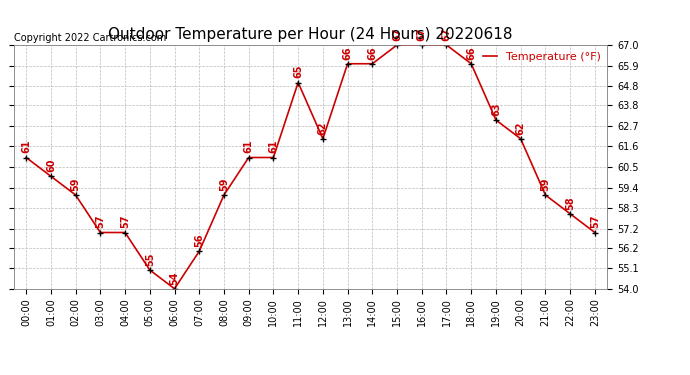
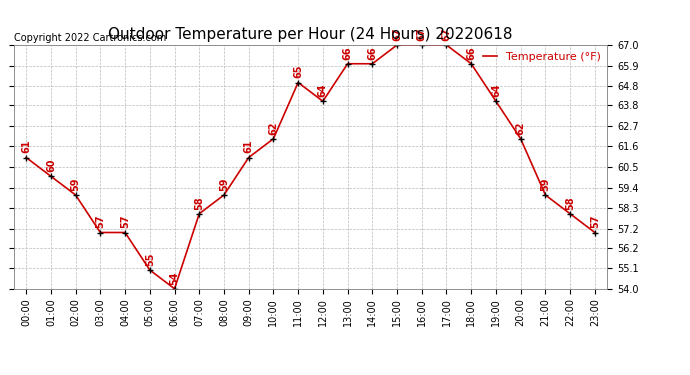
07:00: 56 -> 58
10:00: 61 -> 62
12:00: 62 -> 64
19:00: 63 -> 64
